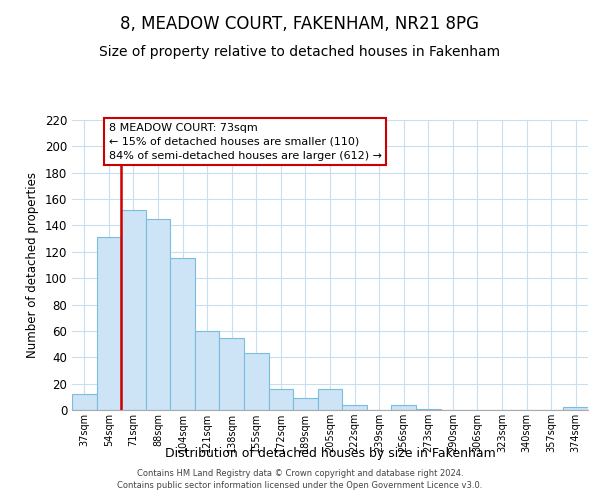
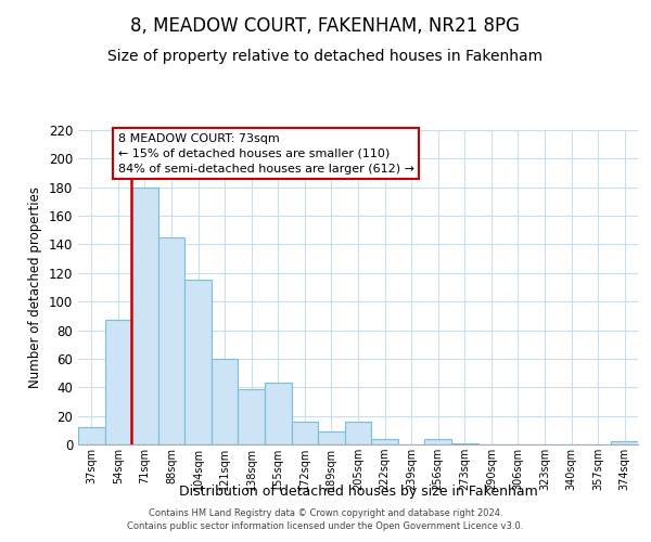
54sqm: 131 -> 87
71sqm: 152 -> 180
138sqm: 55 -> 39
